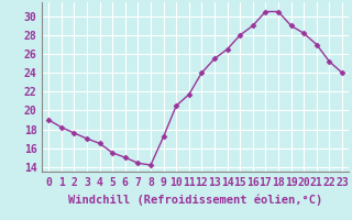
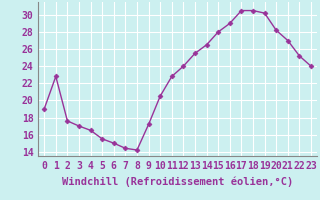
1: 18.2 -> 22.8
11: 21.7 -> 22.8
19: 29.0 -> 30.2
